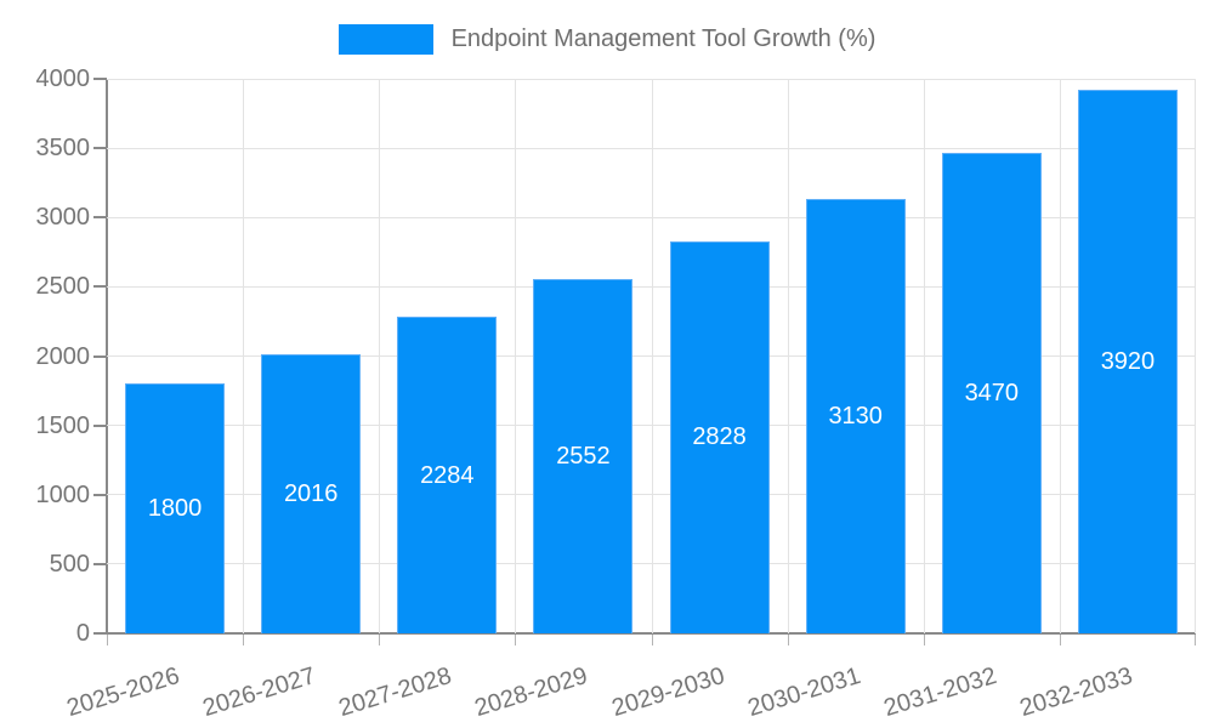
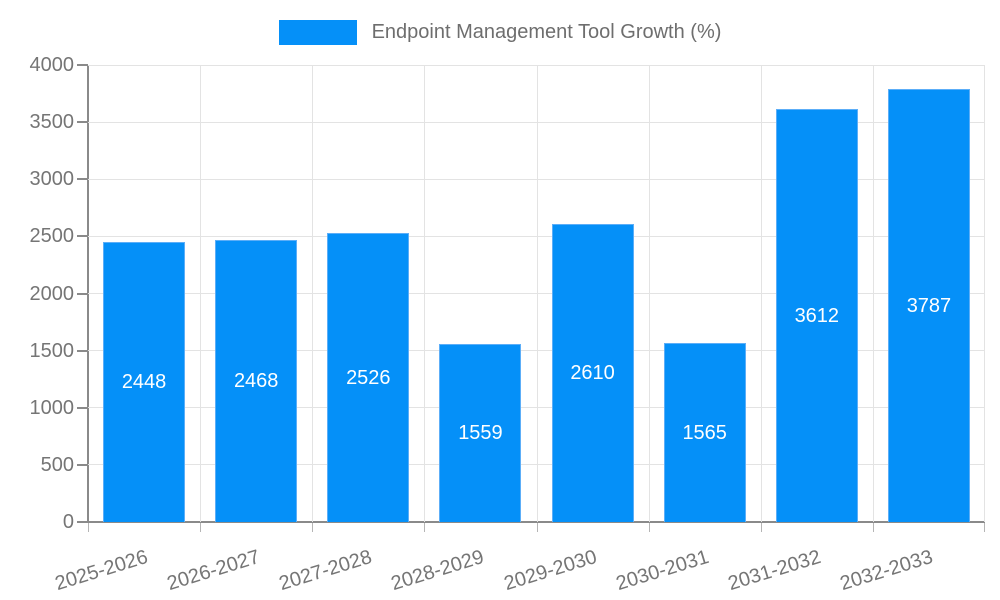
2025-2026: 1800 -> 2448
2026-2027: 2016 -> 2468
2027-2028: 2284 -> 2526
2028-2029: 2552 -> 1559
2029-2030: 2828 -> 2610
2030-2031: 3130 -> 1565
2031-2032: 3470 -> 3612
2032-2033: 3920 -> 3787
